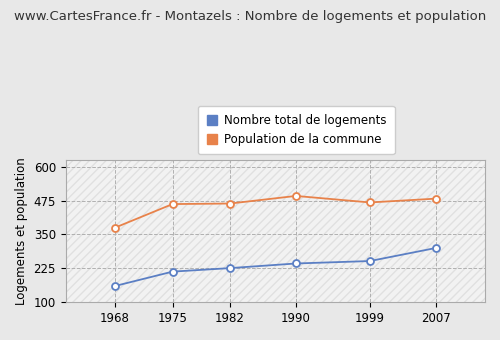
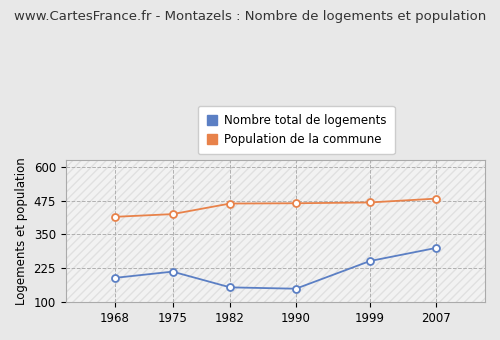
Nombre total de logements/1968: 160 -> 190
Population de la commune/1968: 375 -> 415
Population de la commune/1975: 462 -> 425
Nombre total de logements/1982: 226 -> 155
Nombre total de logements/1990: 243 -> 150
Population de la commune/1990: 492 -> 465
